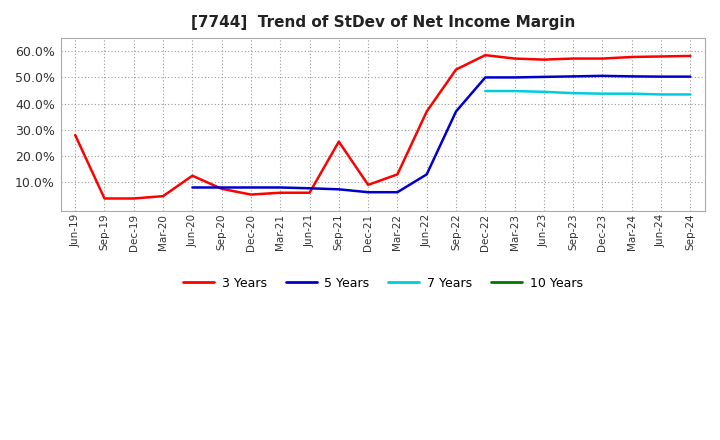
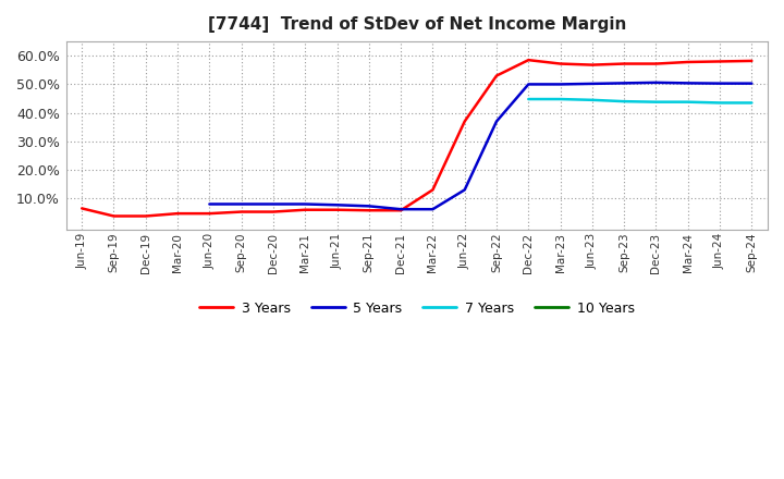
3 Years/Jun-19: 28.0% -> 6.5%
3 Years/Jun-20: 12.5% -> 4.7%
3 Years/Sep-20: 7.5% -> 5.3%
3 Years/Sep-21: 25.5% -> 5.8%
3 Years/Dec-21: 9.0% -> 5.8%
